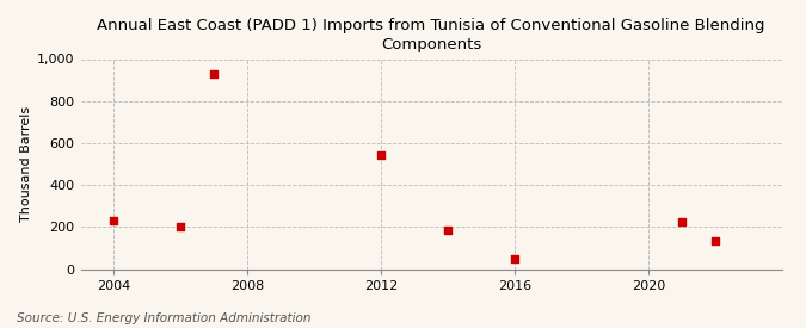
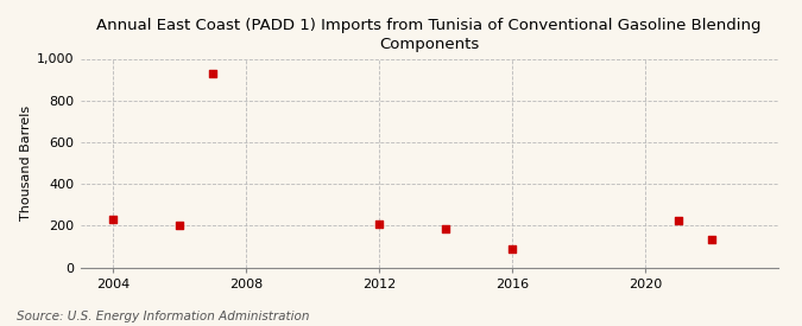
2012: 540 -> 200
2016: 50 -> 90
